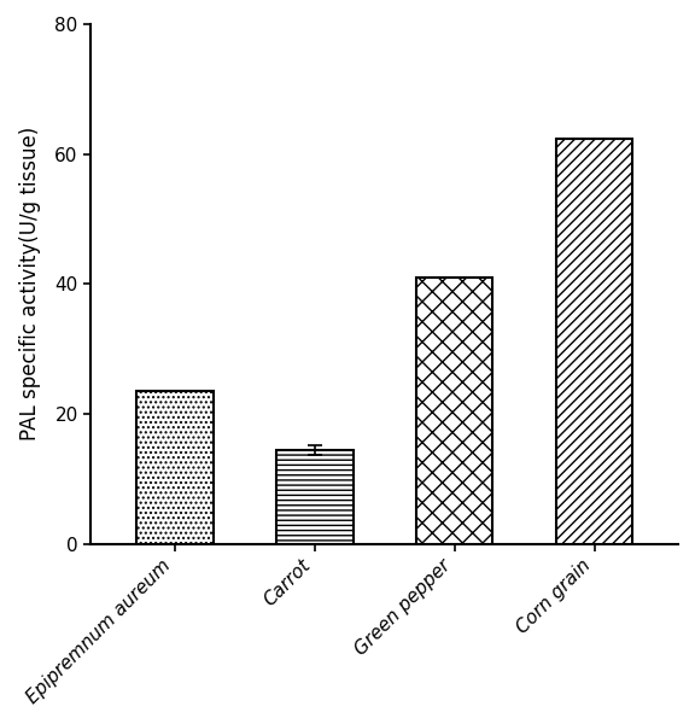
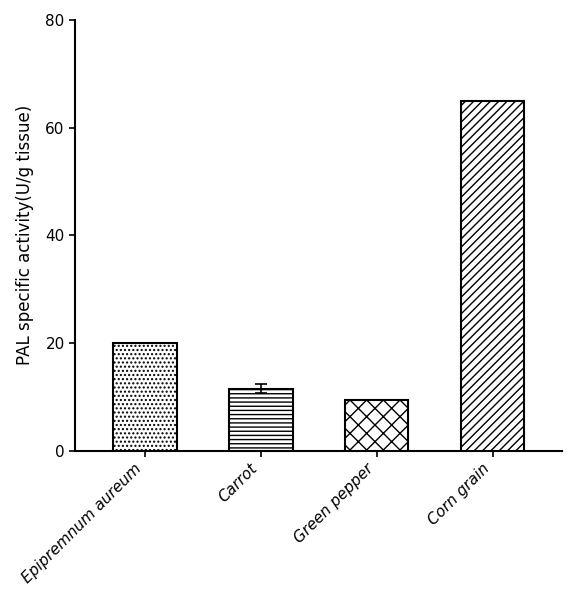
Epipremnum aureum: 23.6 -> 20.0
Carrot: 14.4 -> 11.5
Green pepper: 41.0 -> 9.5
Corn grain: 62.4 -> 65.0
